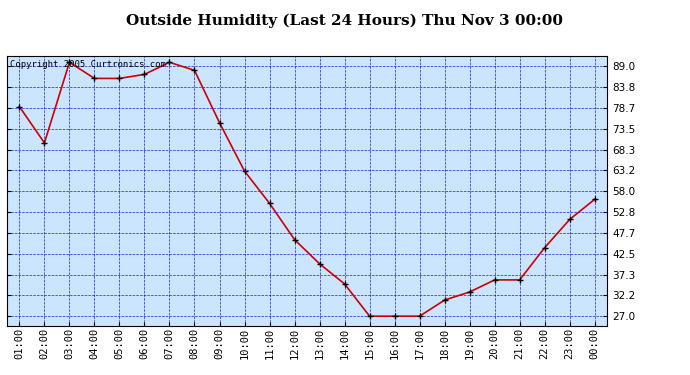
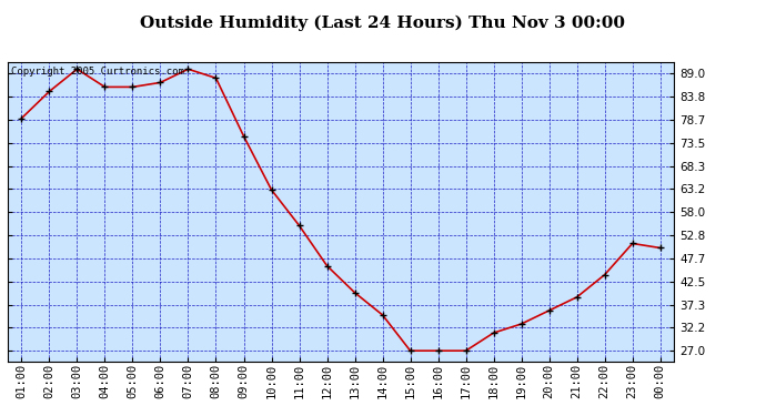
02:00: 70 -> 85
21:00: 36 -> 39
00:00: 56 -> 50
